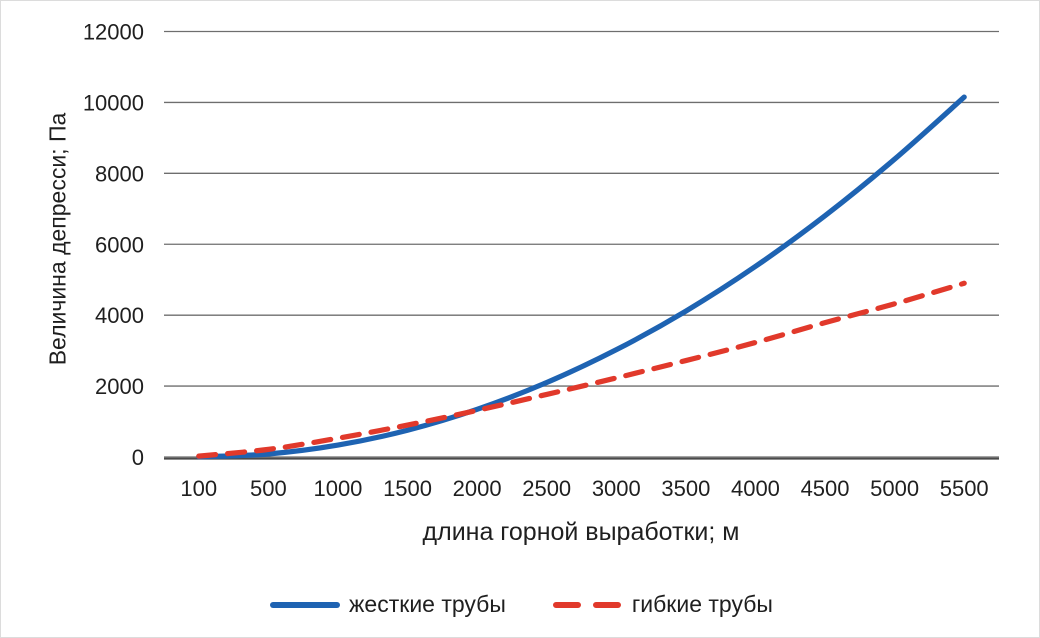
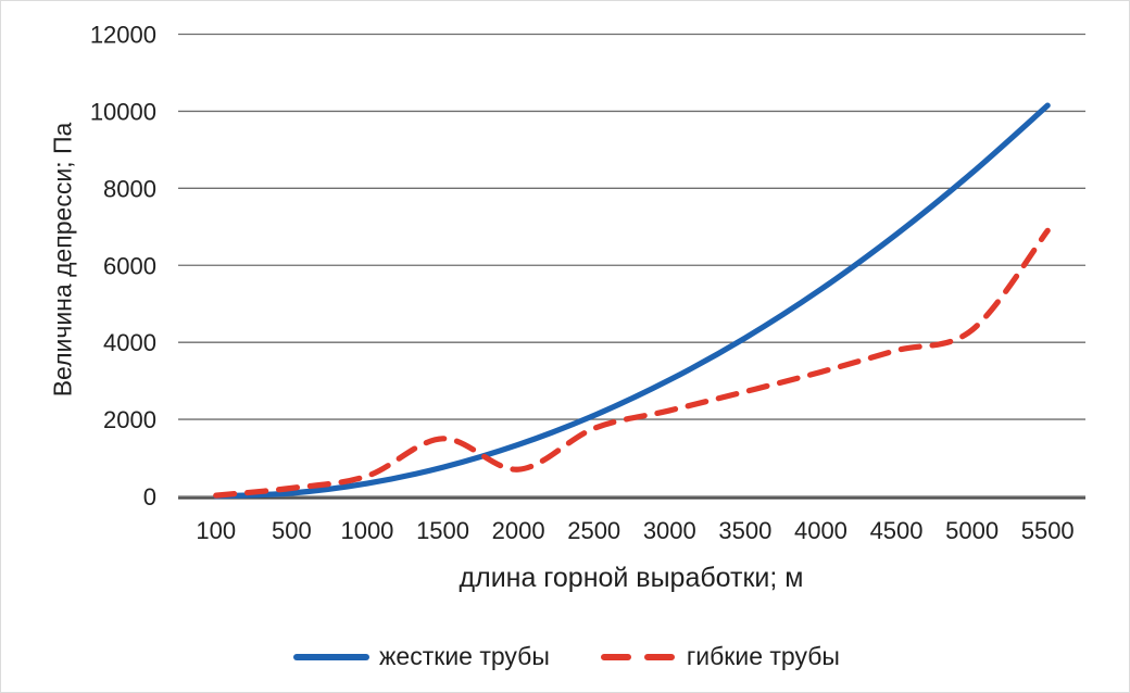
гибкие трубы/1500: 900 -> 1500
гибкие трубы/2000: 1300 -> 700
гибкие трубы/5500: 4900 -> 6900
